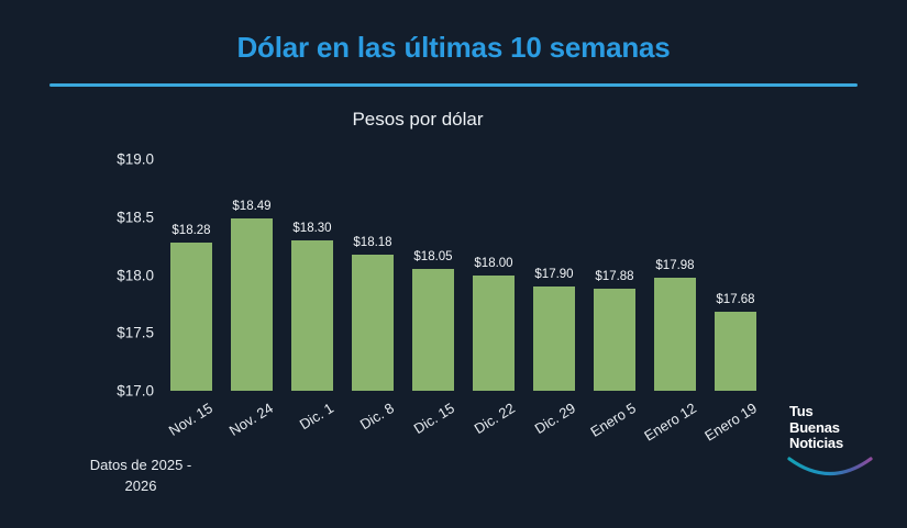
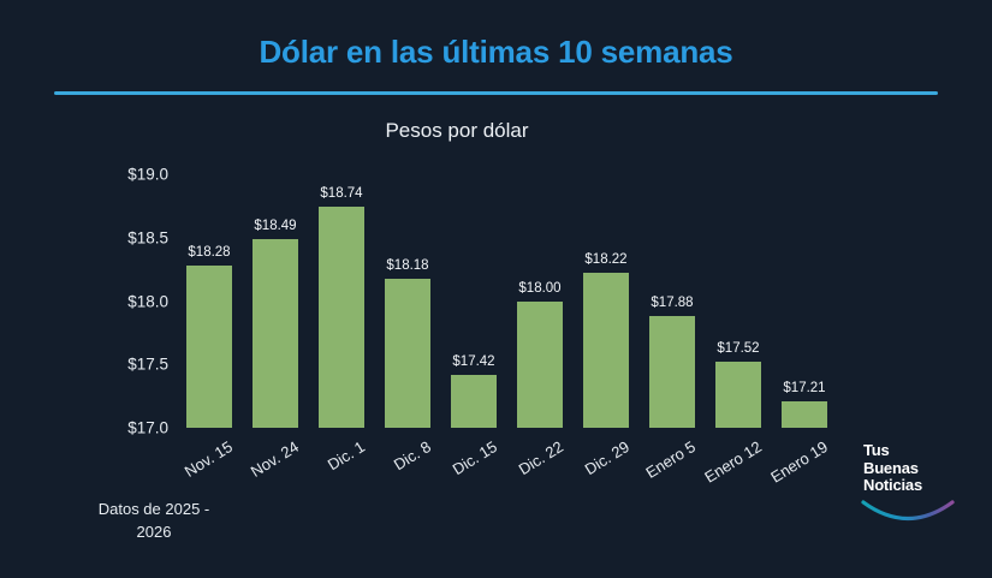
Dic. 1: $18.30 -> $18.74
Dic. 15: $18.05 -> $17.42
Dic. 29: $17.90 -> $18.22
Enero 12: $17.98 -> $17.52
Enero 19: $17.68 -> $17.21
